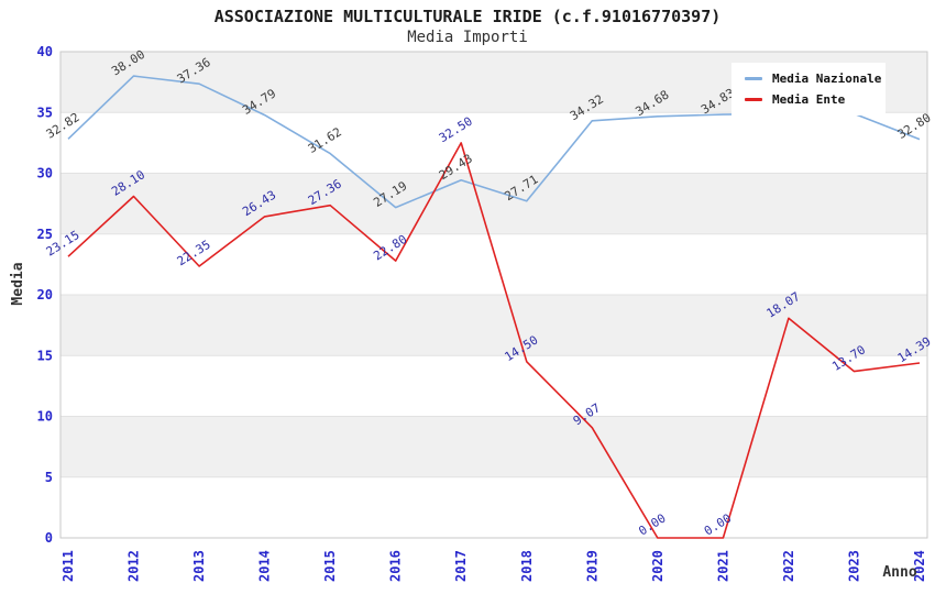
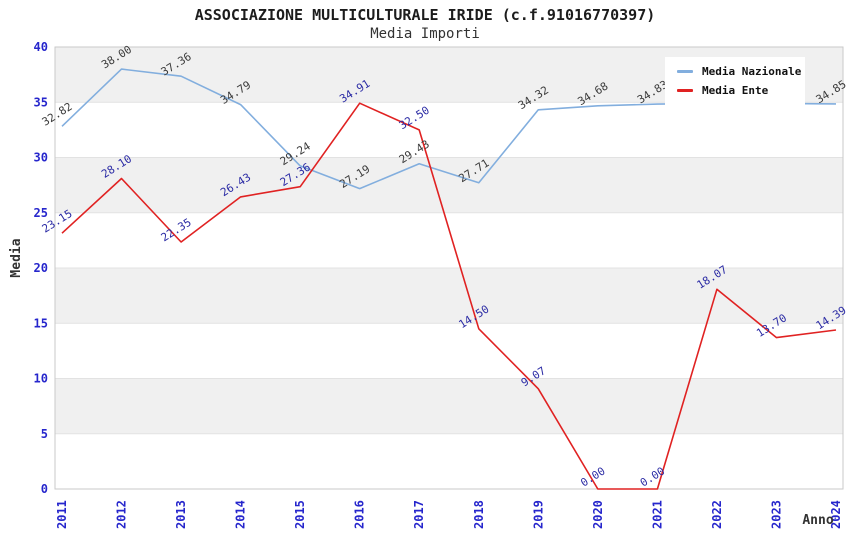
Media Nazionale/2015: 31.62 -> 29.24
Media Ente/2016: 22.80 -> 34.91
Media Nazionale/2024: 32.80 -> 34.85
